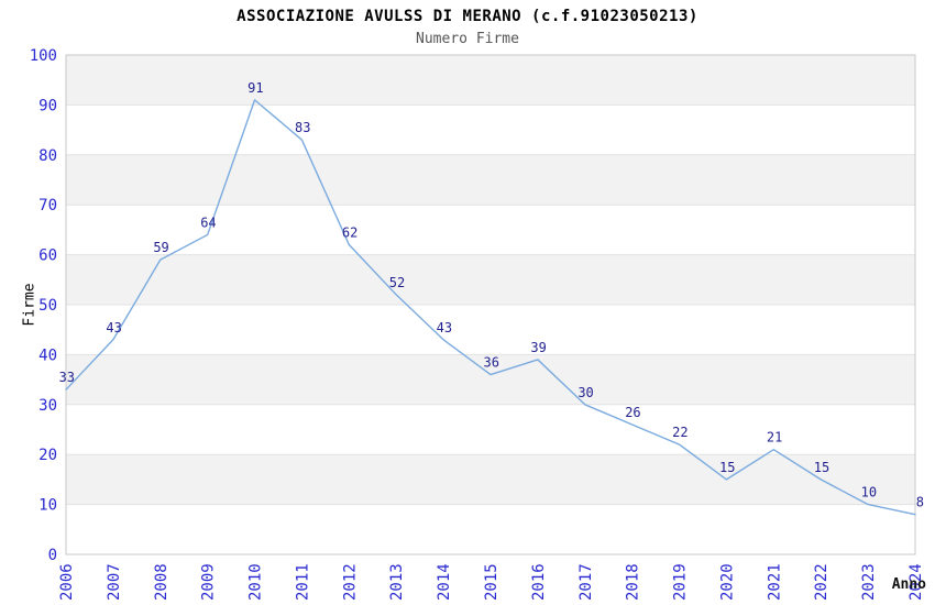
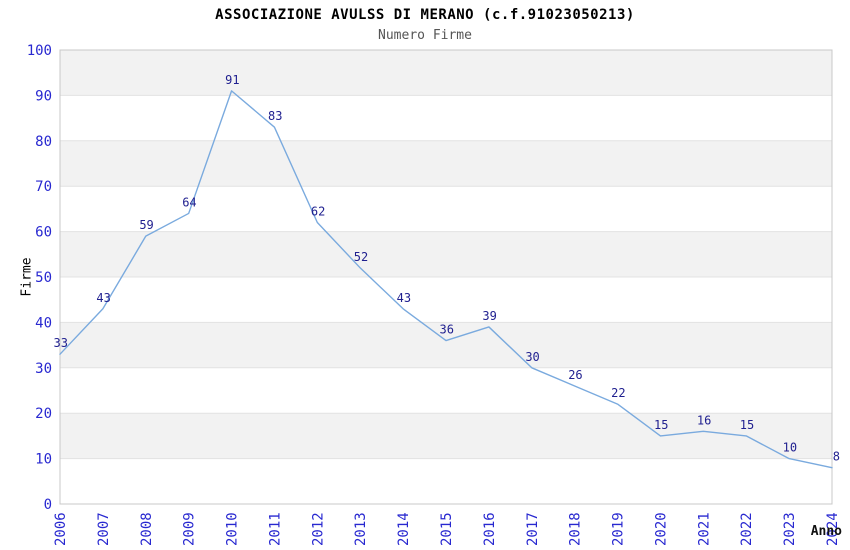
2021: 21 -> 16
